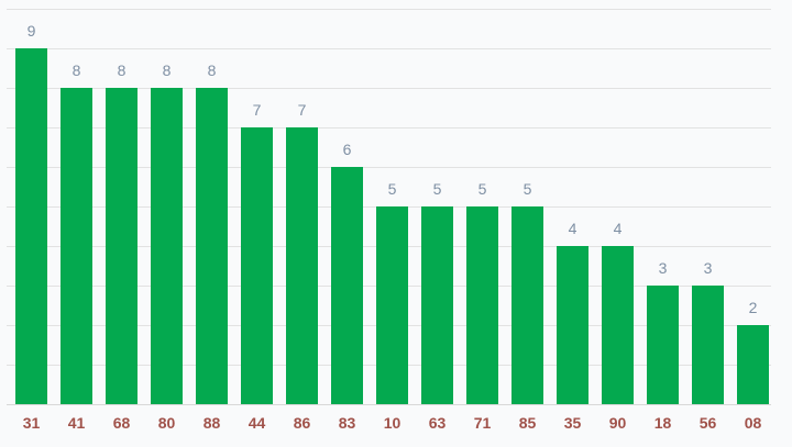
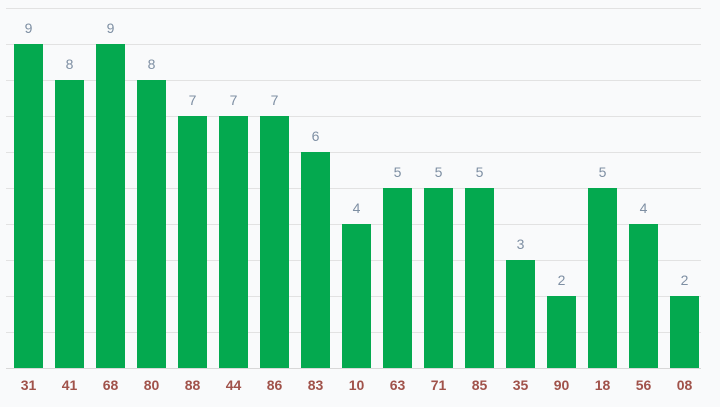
68: 8 -> 9
88: 8 -> 7
10: 5 -> 4
35: 4 -> 3
90: 4 -> 2
18: 3 -> 5
56: 3 -> 4
